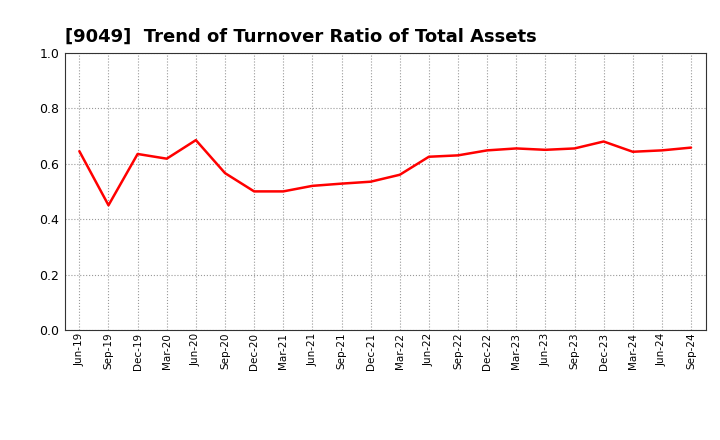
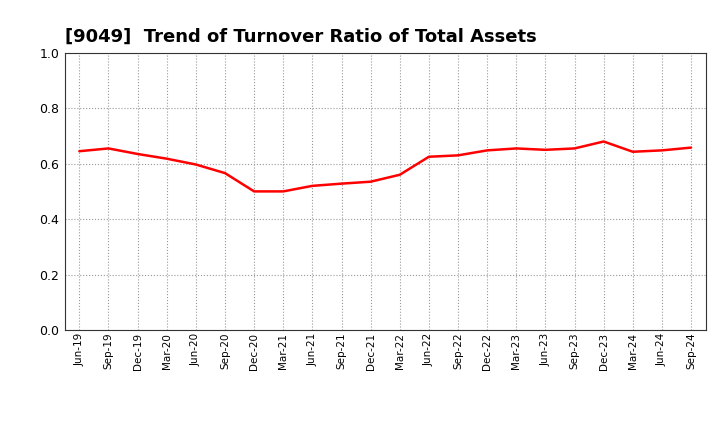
Sep-19: 0.450 -> 0.655
Jun-20: 0.685 -> 0.597
